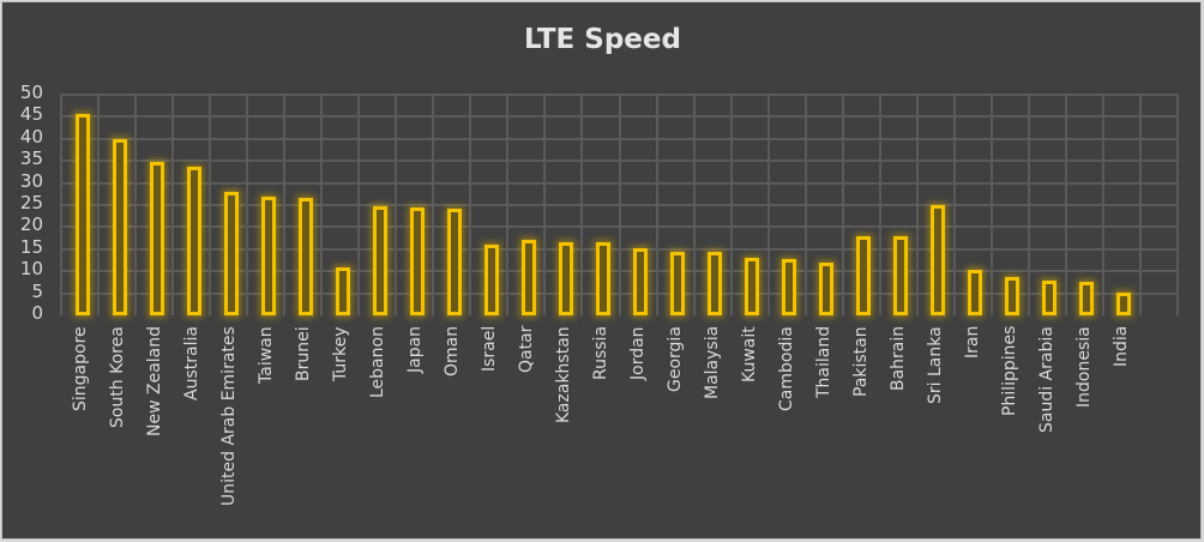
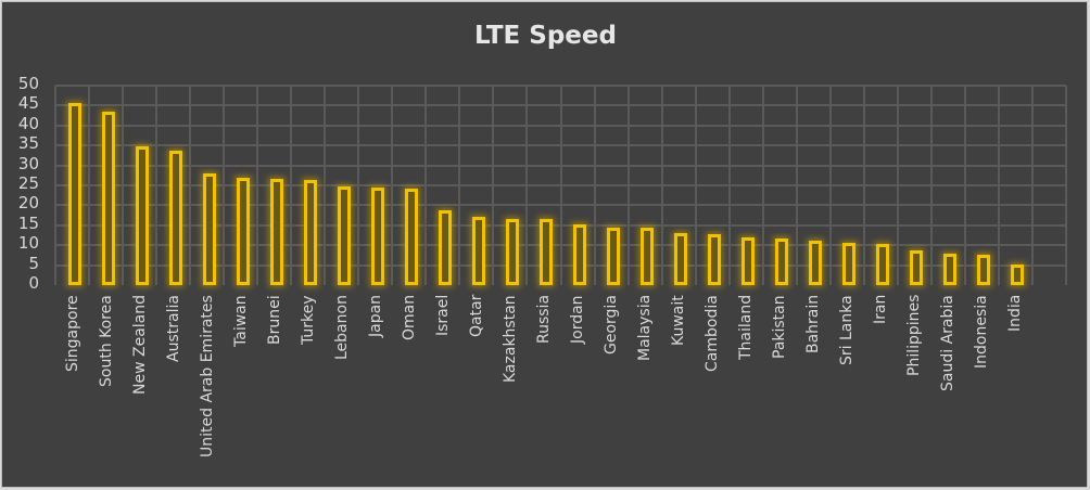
South Korea: 40 -> 43
Turkey: 11 -> 26
Israel: 16 -> 19
Pakistan: 18 -> 12
Bahrain: 18 -> 11
Sri Lanka: 25 -> 10
